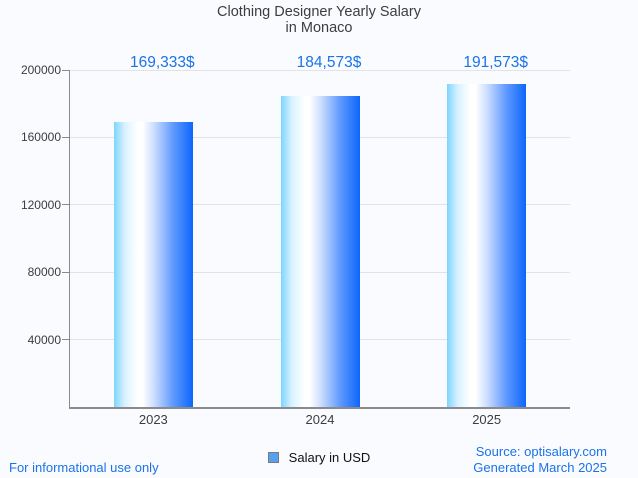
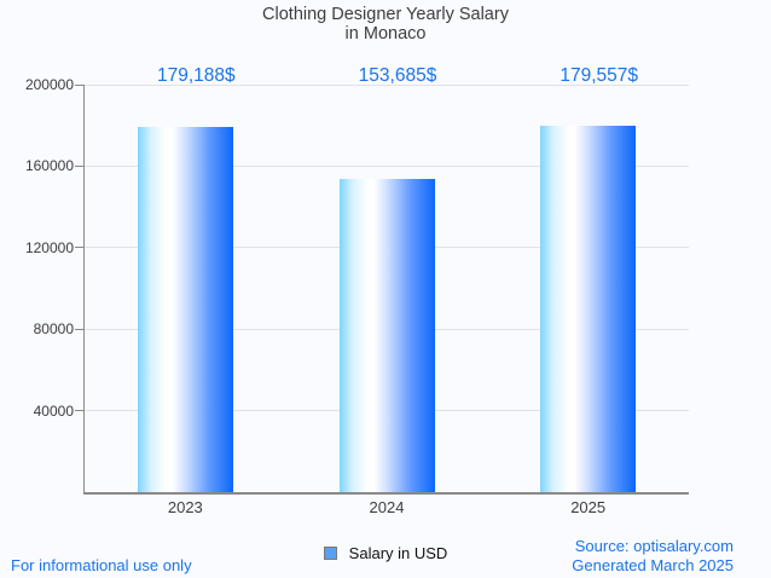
2023: 169,333 -> 179,188
2024: 184,573 -> 153,685
2025: 191,573 -> 179,557
